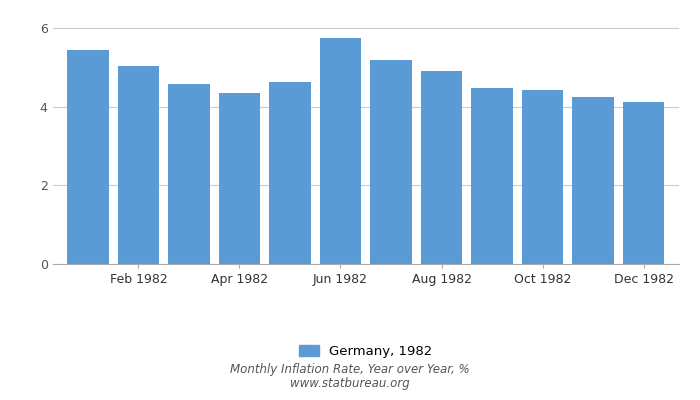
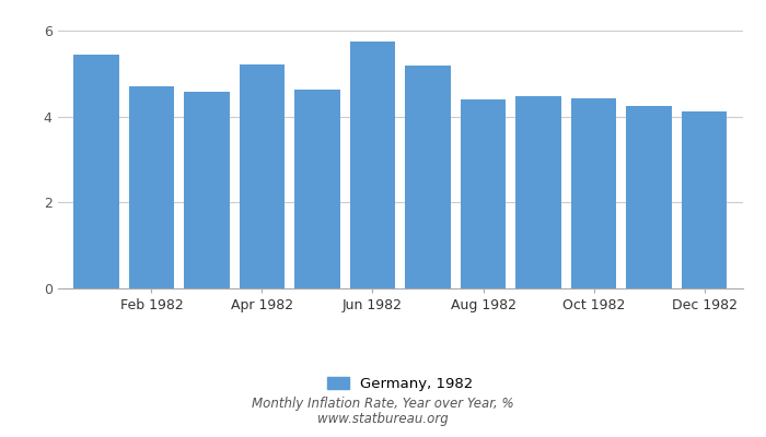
Feb 1982: 5.04 -> 4.70
Apr 1982: 4.35 -> 5.20
Aug 1982: 4.91 -> 4.40
